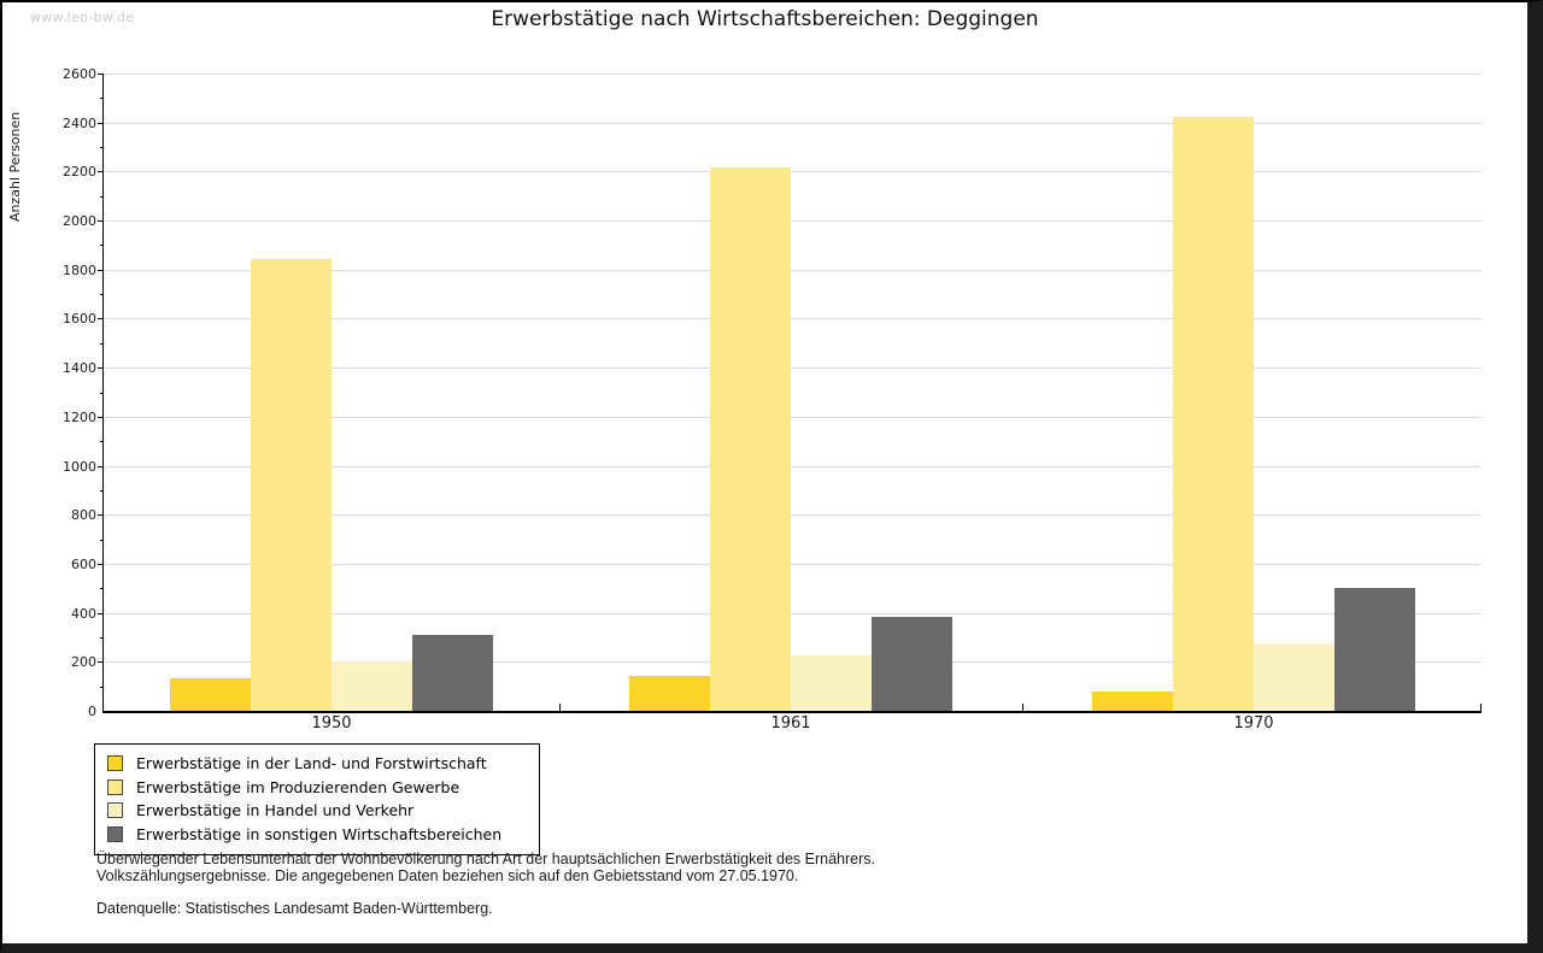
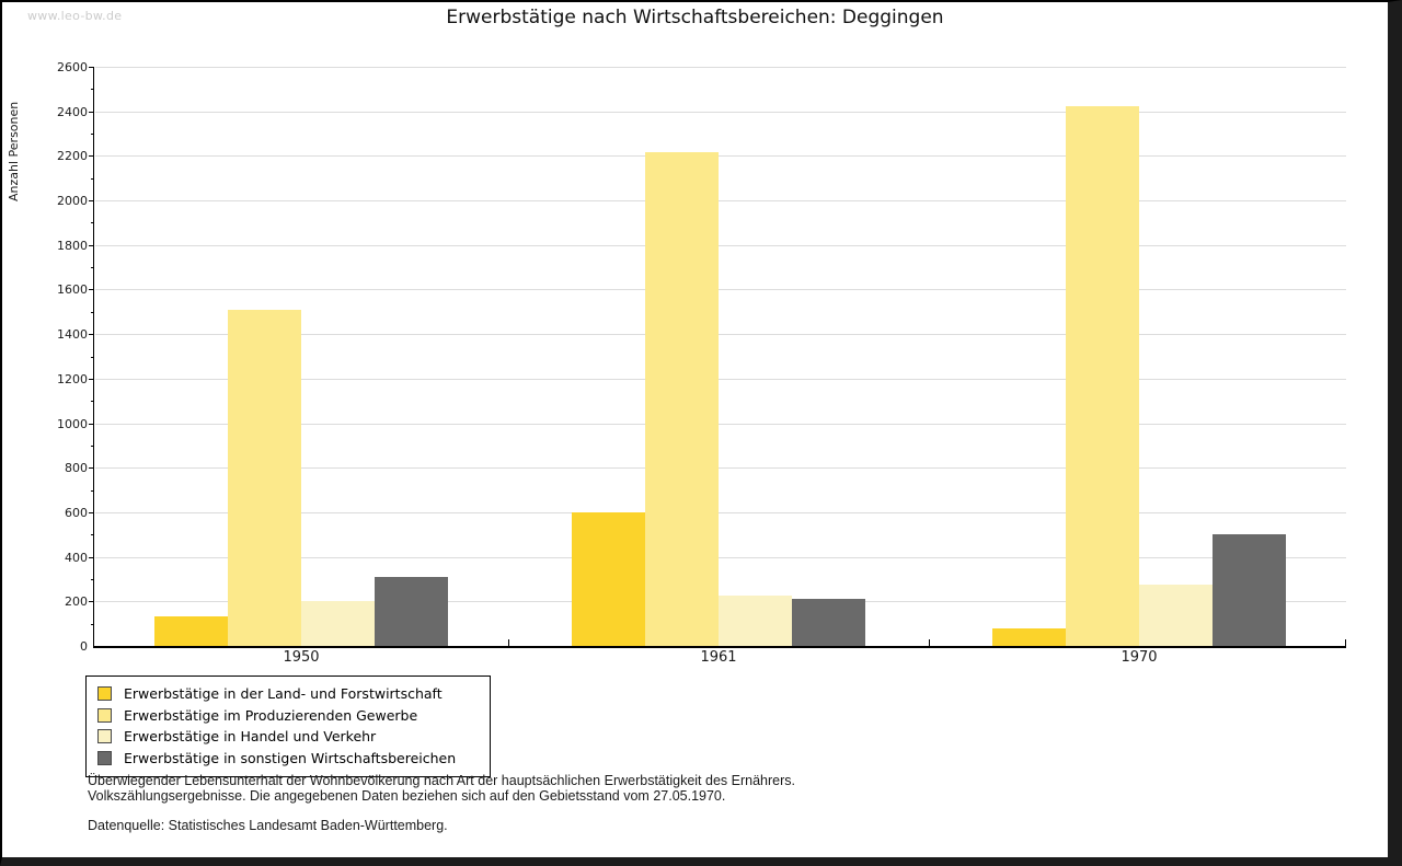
Erwerbstätige im Produzierenden Gewerbe/1950: 1840 -> 1510
Erwerbstätige in der Land- und Forstwirtschaft/1961: 140 -> 600
Erwerbstätige in sonstigen Wirtschaftsbereichen/1961: 380 -> 210
